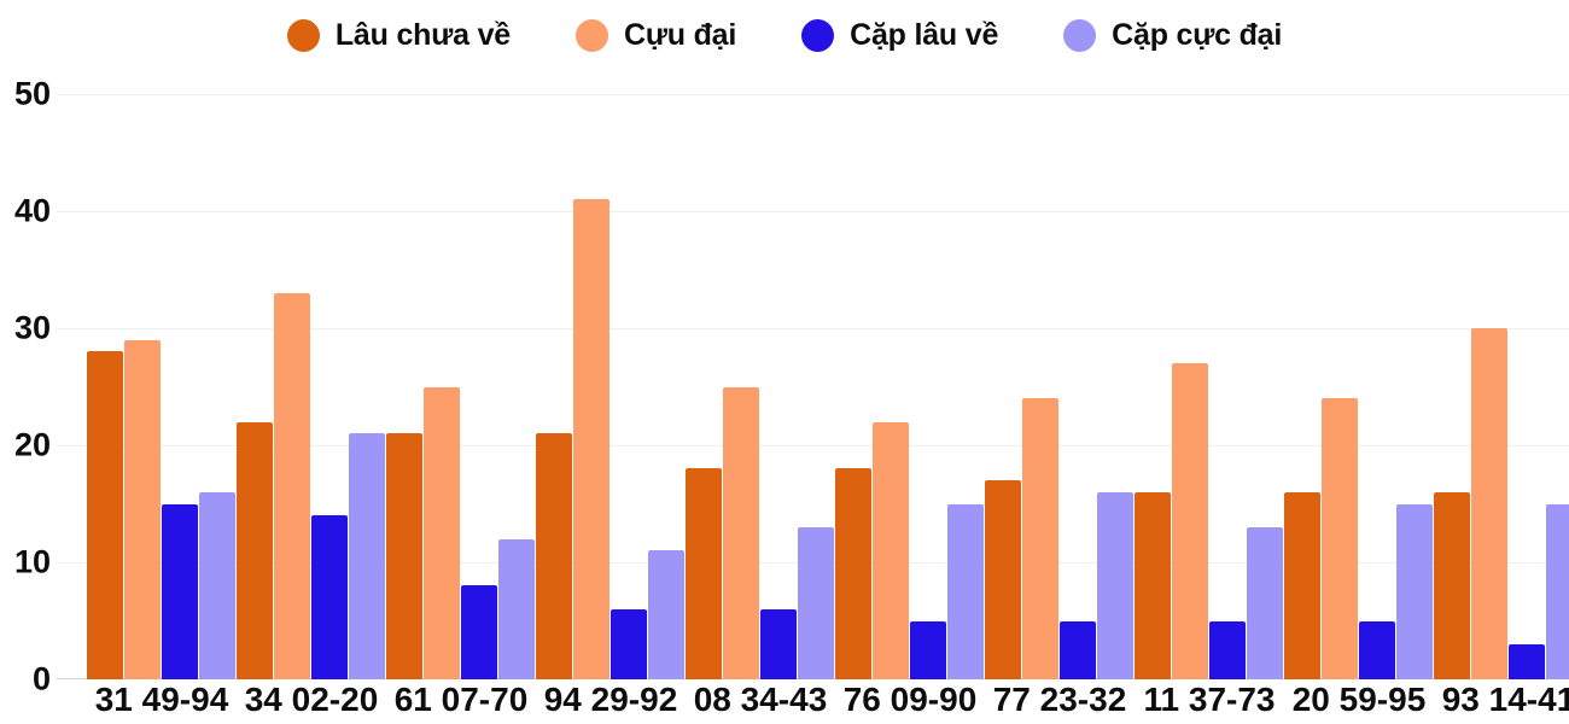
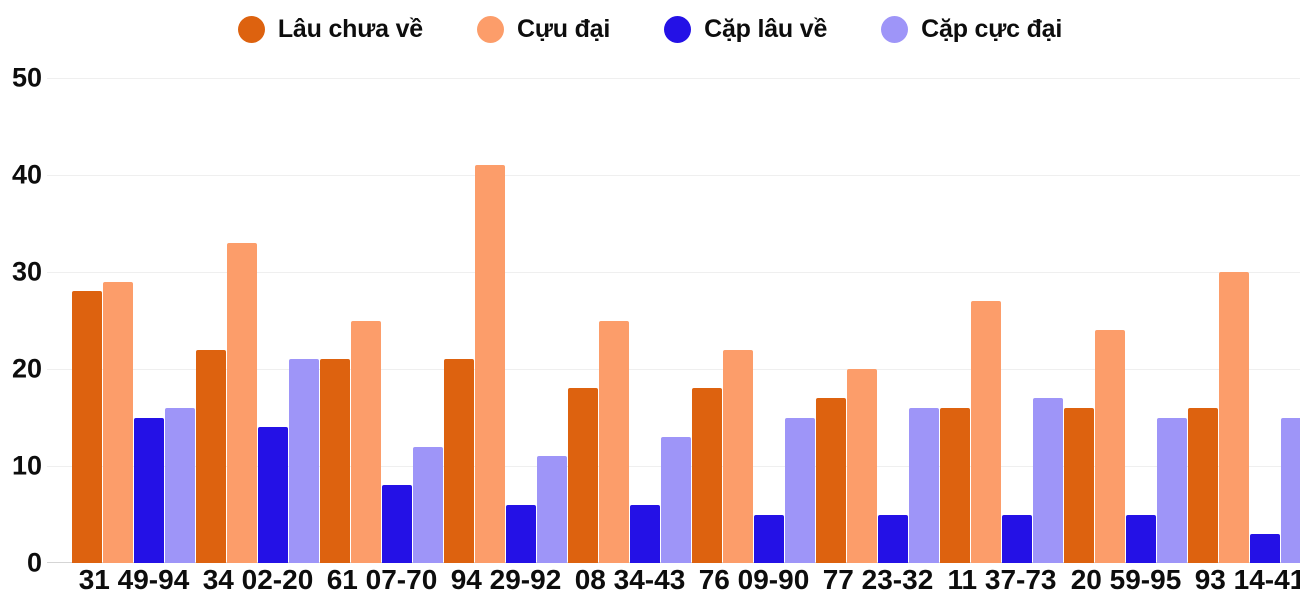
Cựu đại/77 23-32: 24 -> 20
Cặp cực đại/11 37-73: 13 -> 17
